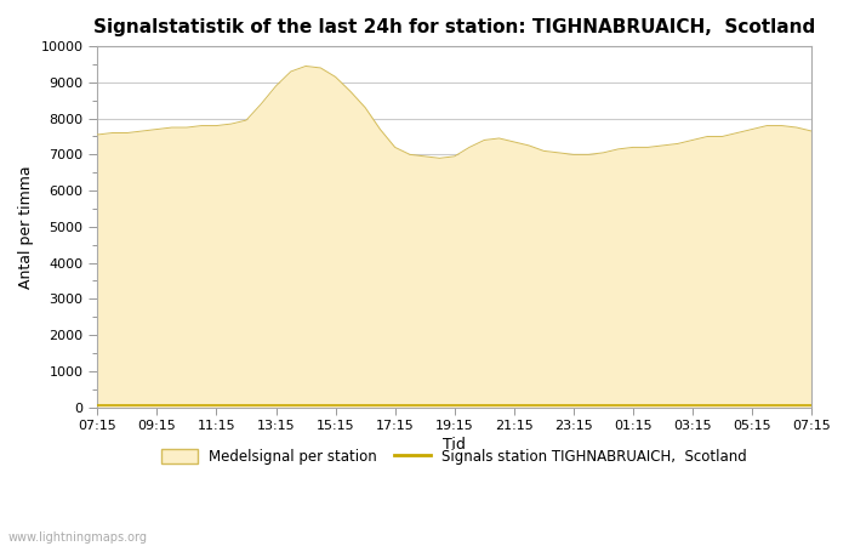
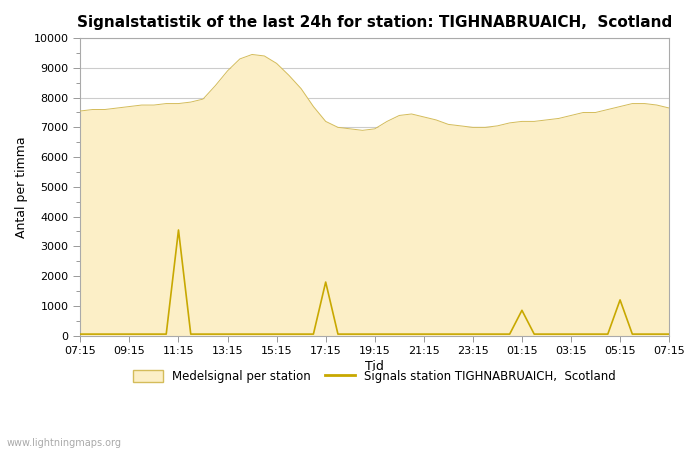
Signals station TIGHNABRUAICH, Scotland/11:15: 50 -> 3550
Signals station TIGHNABRUAICH, Scotland/17:15: 50 -> 1800
Signals station TIGHNABRUAICH, Scotland/01:15: 50 -> 850
Signals station TIGHNABRUAICH, Scotland/05:15: 50 -> 1200
